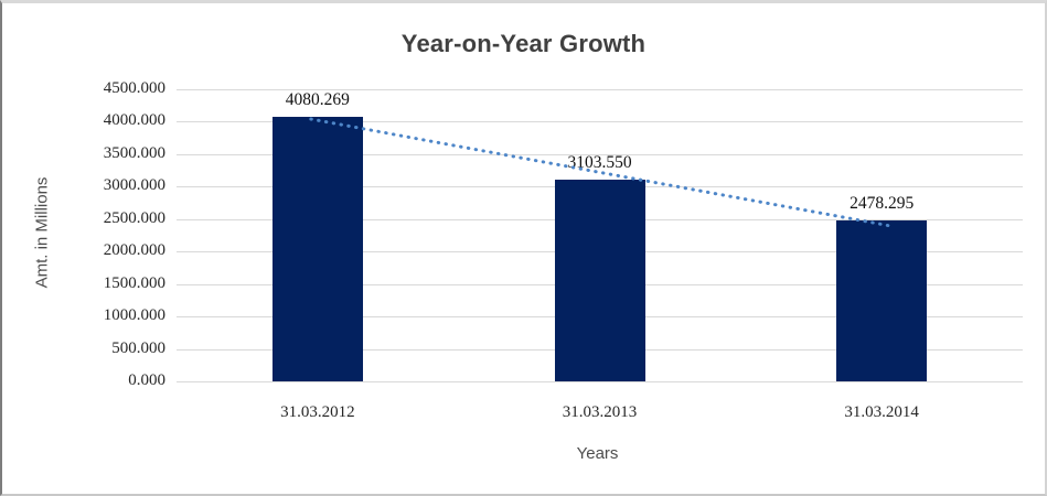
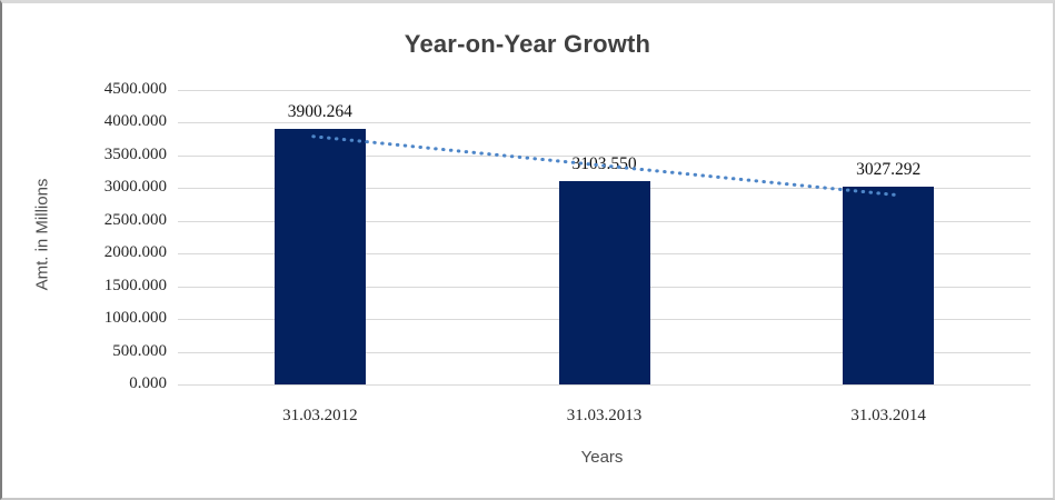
31.03.2012: 4080.269 -> 3900.264
31.03.2014: 2478.295 -> 3027.292
